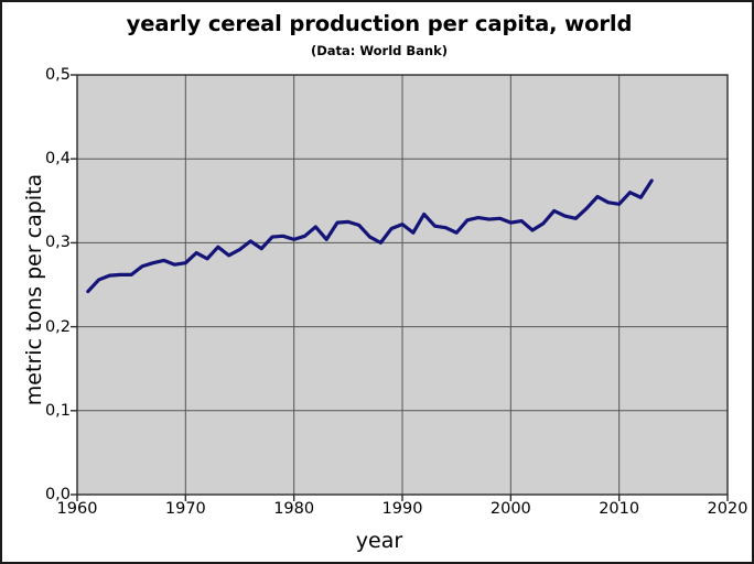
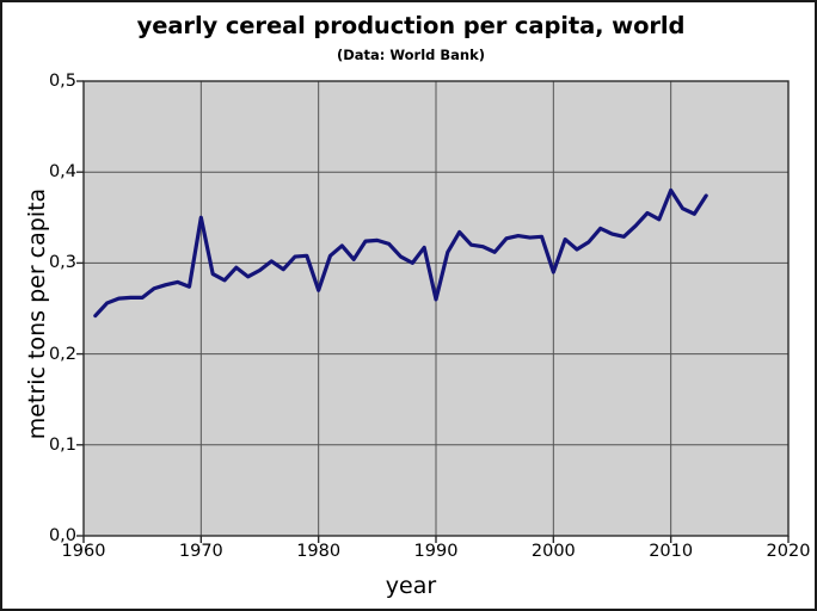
1970: 0,28 -> 0,35
1980: 0,30 -> 0,27
1990: 0,32 -> 0,26
2000: 0,32 -> 0,29
2010: 0,35 -> 0,38
